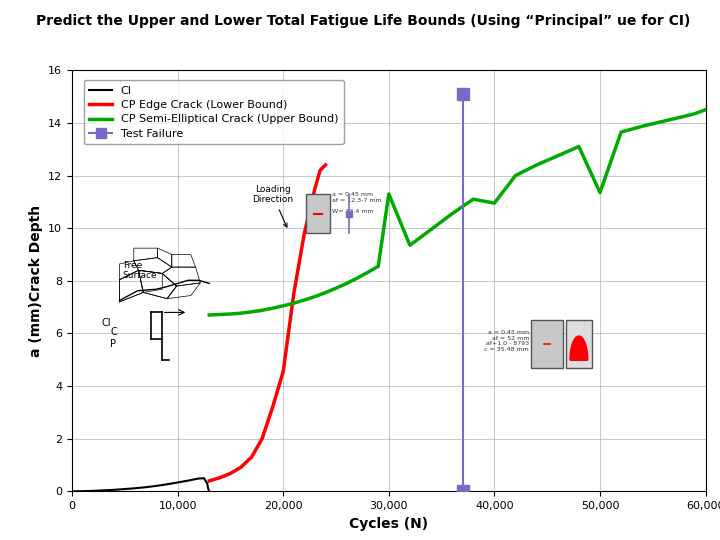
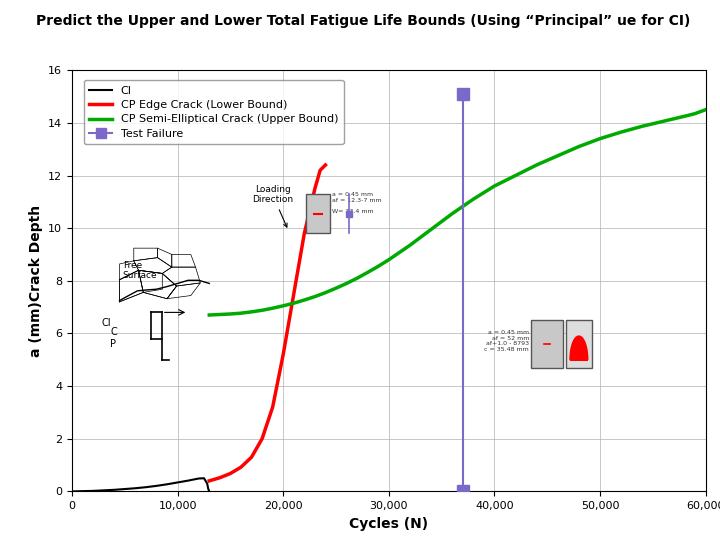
CP Edge Crack (Lower Bound)/20,000: 4.55 -> 5.20
CP Semi-Elliptical Crack (Upper Bound)/30,000: 11.30 -> 8.80
CP Semi-Elliptical Crack (Upper Bound)/40,000: 10.95 -> 11.60
CP Semi-Elliptical Crack (Upper Bound)/50,000: 11.35 -> 13.40
